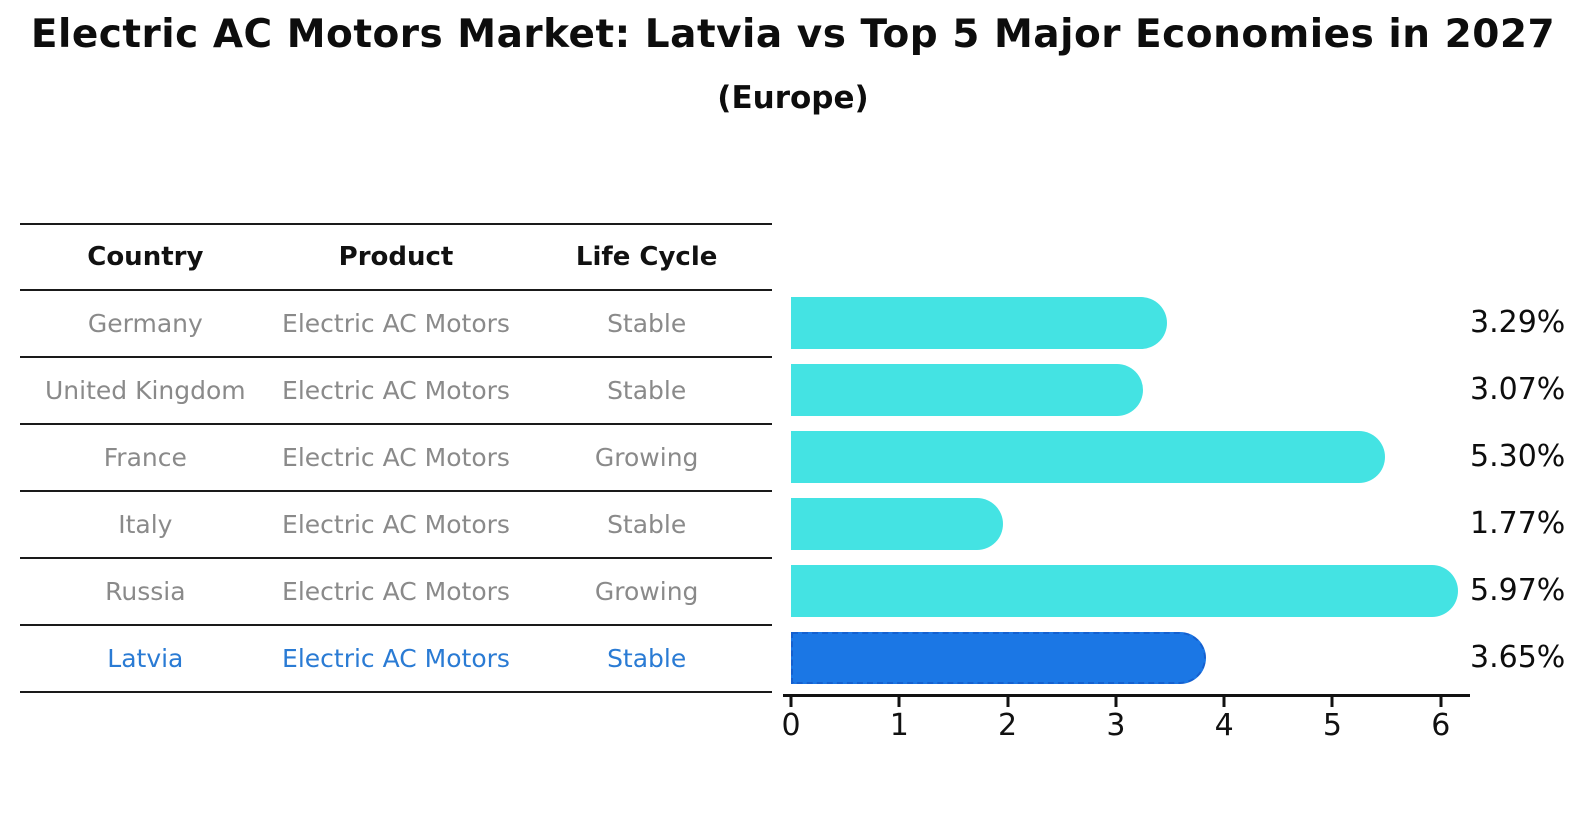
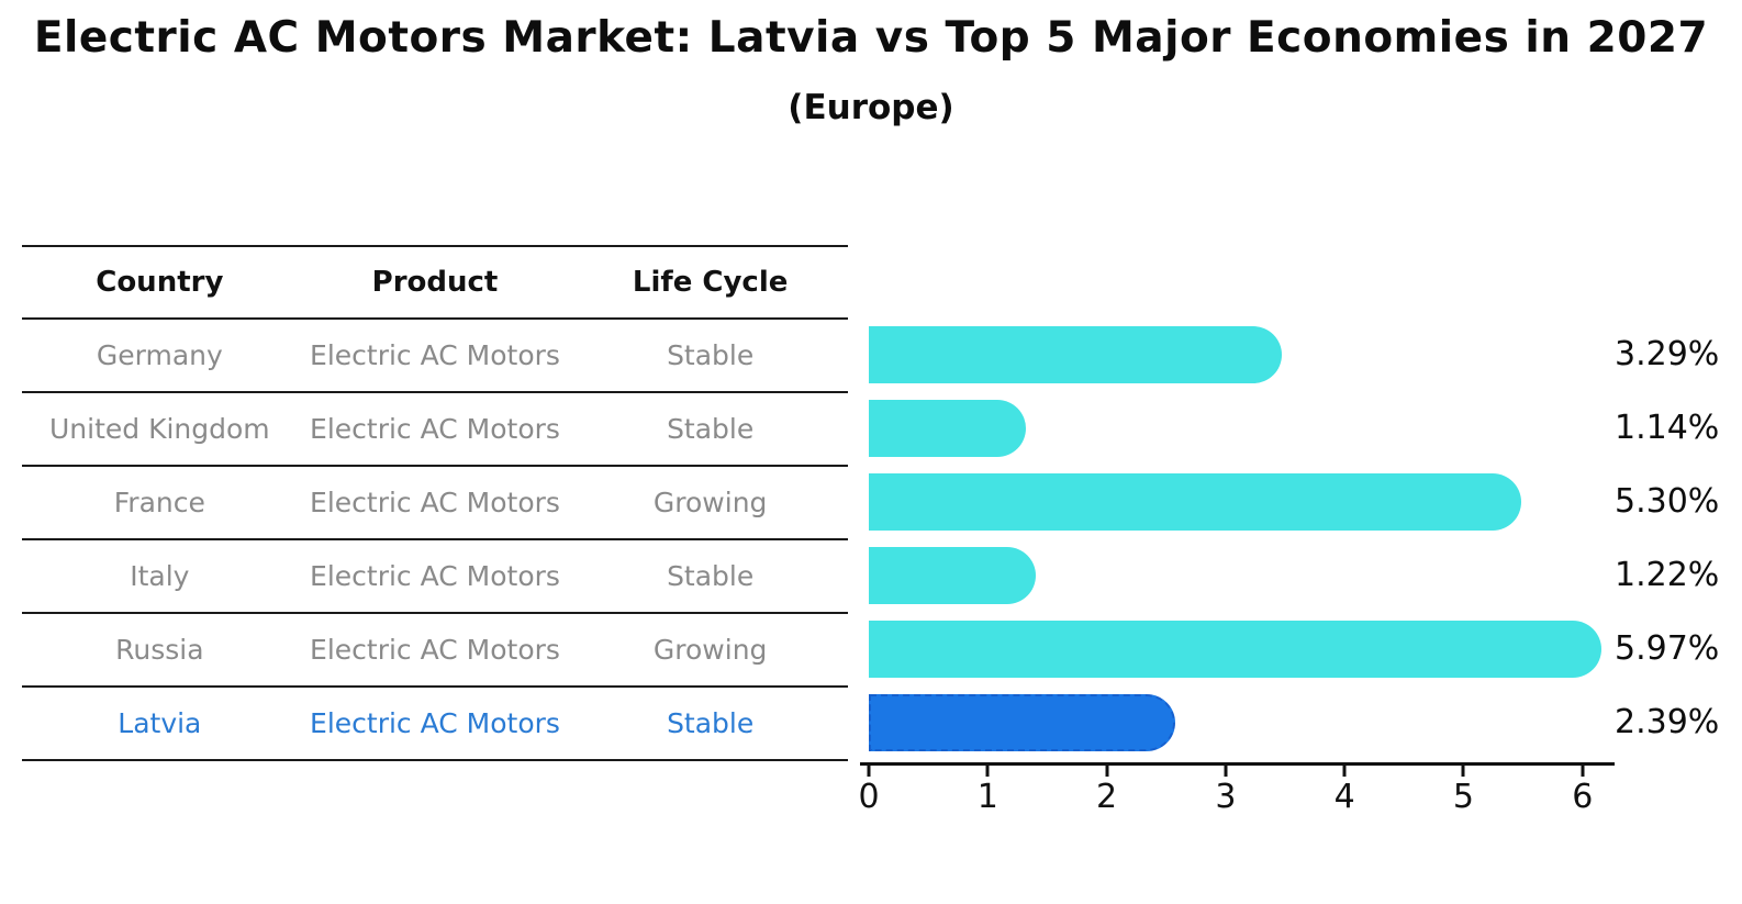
United Kingdom: 3.07% -> 1.14%
Italy: 1.77% -> 1.22%
Latvia: 3.65% -> 2.39%
